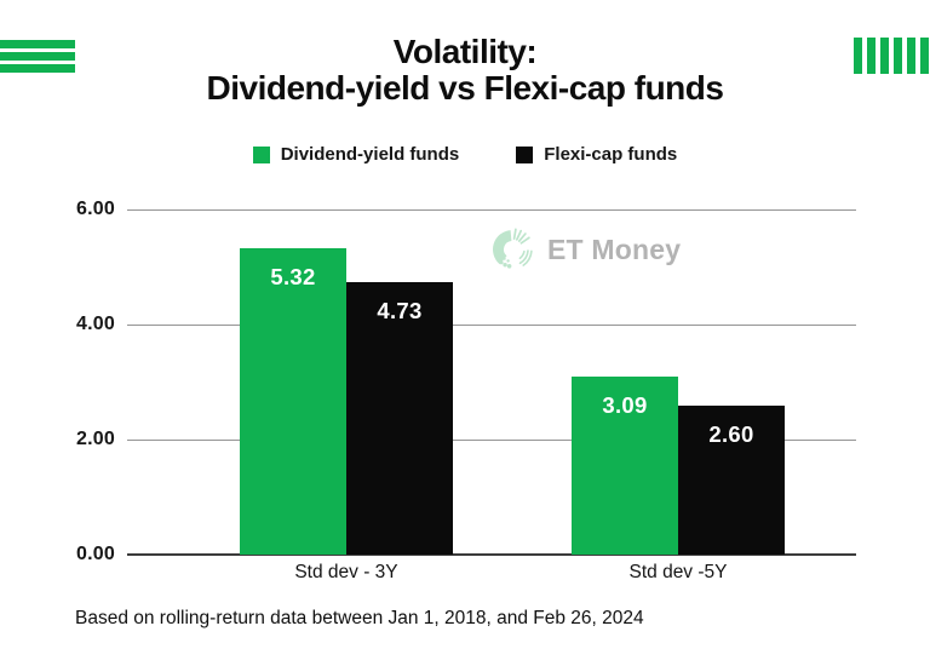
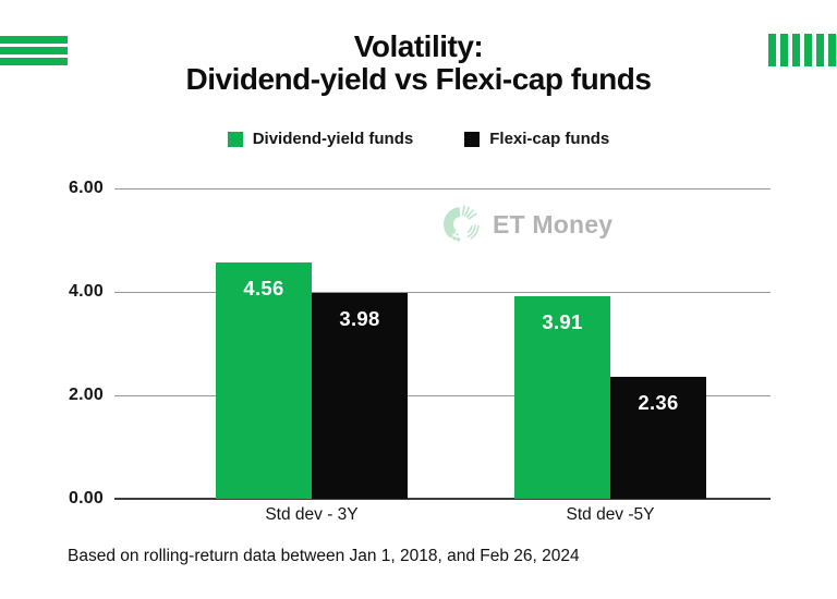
Dividend-yield funds/Std dev - 3Y: 5.32 -> 4.56
Flexi-cap funds/Std dev - 3Y: 4.73 -> 3.98
Dividend-yield funds/Std dev -5Y: 3.09 -> 3.91
Flexi-cap funds/Std dev -5Y: 2.60 -> 2.36
